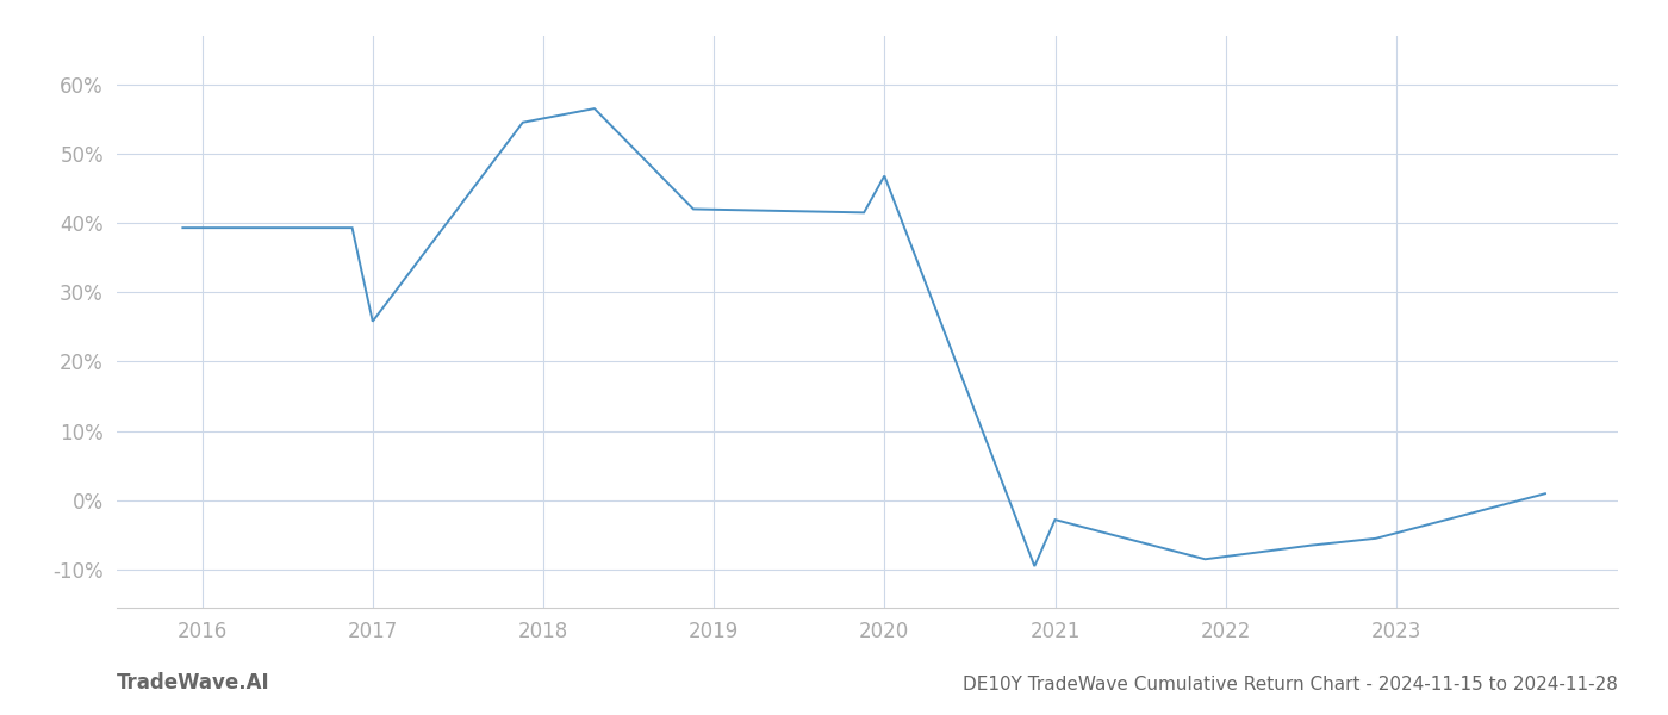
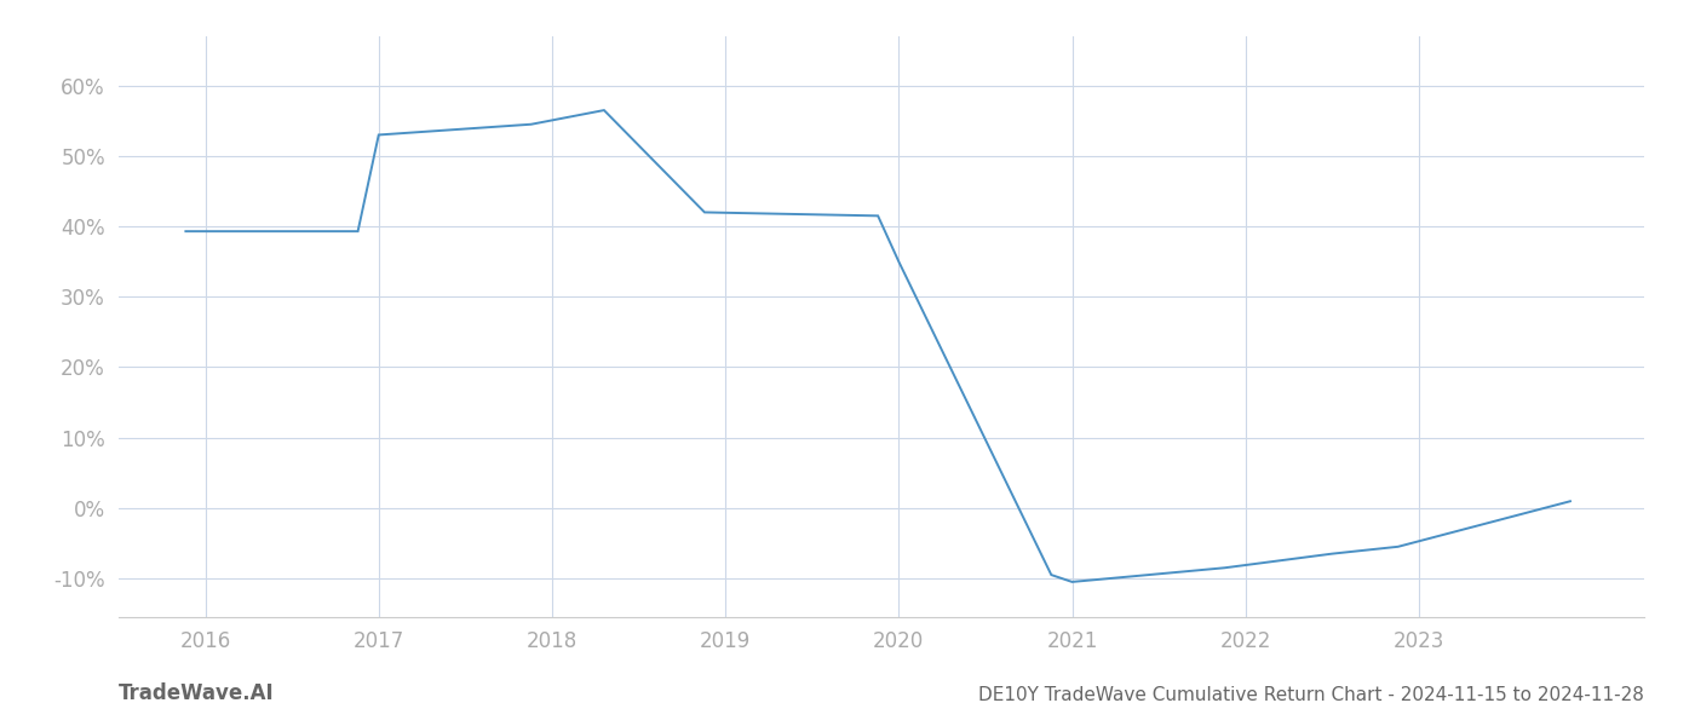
2017: 25.8% -> 53.0%
2020: 46.8% -> 35.0%
2021: -2.8% -> -10.5%
